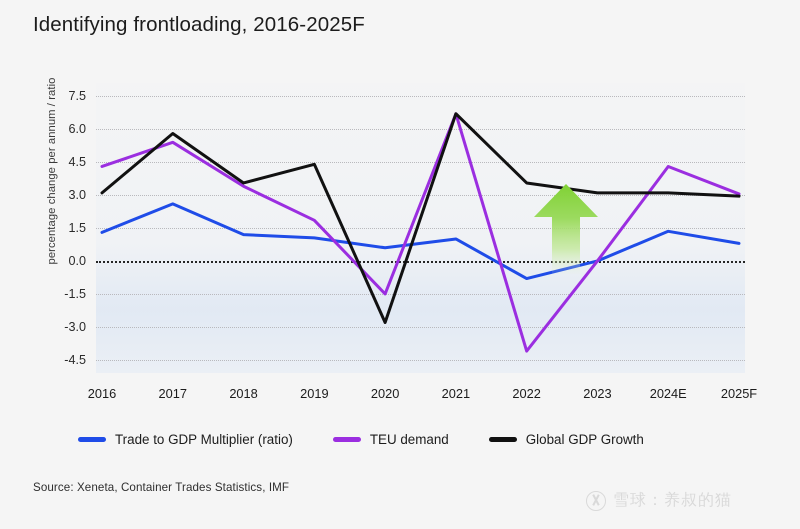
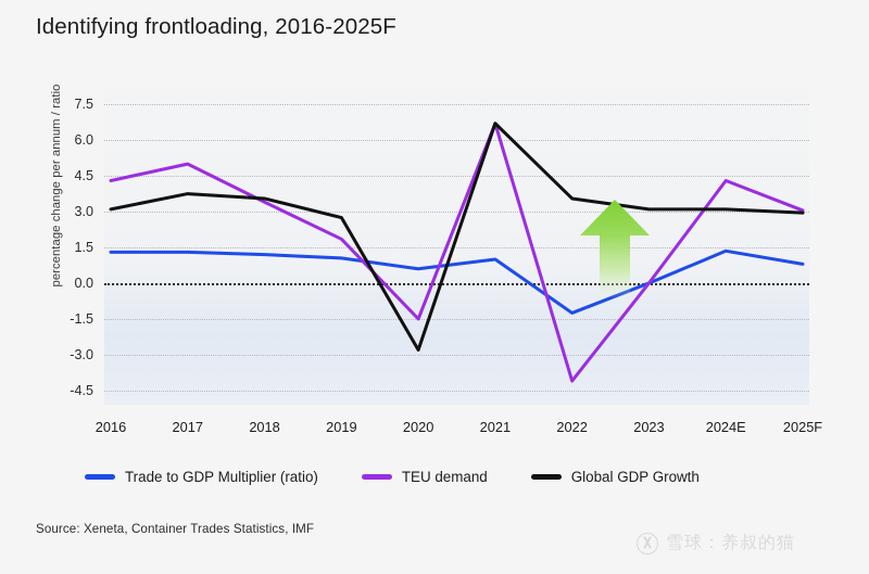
Trade to GDP Multiplier (ratio)/2017: 2.6 -> 1.3
TEU demand/2017: 5.4 -> 5.0
Global GDP Growth/2017: 5.8 -> 3.8
Global GDP Growth/2019: 4.4 -> 2.8
Trade to GDP Multiplier (ratio)/2022: -0.8 -> -1.2
